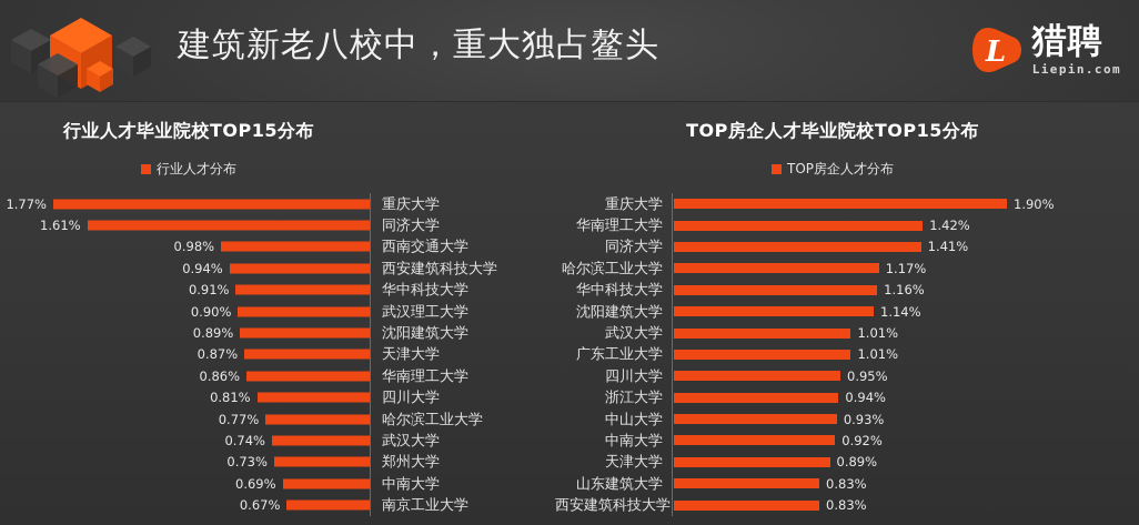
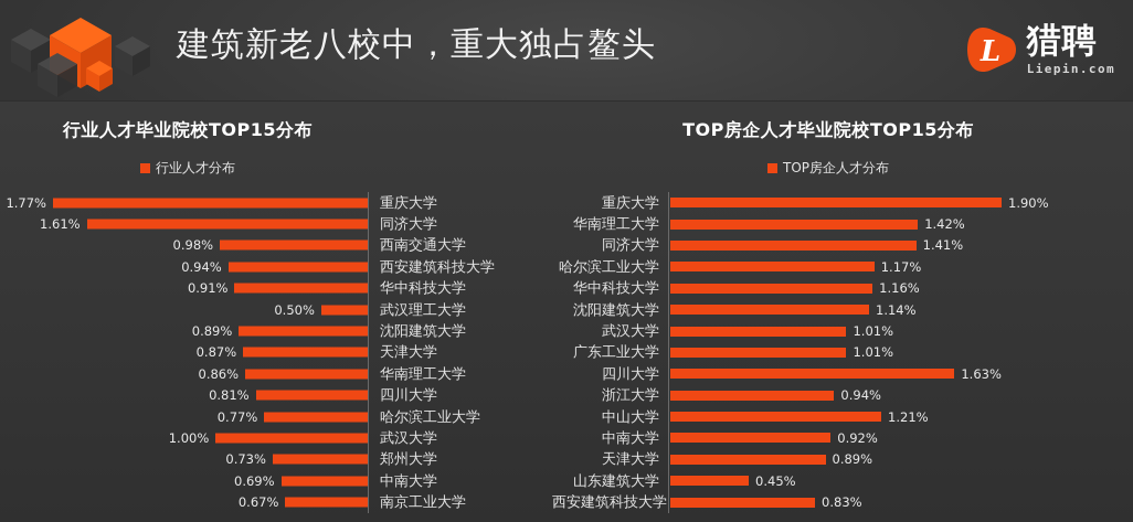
行业人才毕业院校TOP15分布/武汉理工大学: 0.90% -> 0.50%
行业人才毕业院校TOP15分布/武汉大学: 0.74% -> 1.00%
TOP房企人才毕业院校TOP15分布/四川大学: 0.95% -> 1.63%
TOP房企人才毕业院校TOP15分布/中山大学: 0.93% -> 1.21%
TOP房企人才毕业院校TOP15分布/山东建筑大学: 0.83% -> 0.45%
